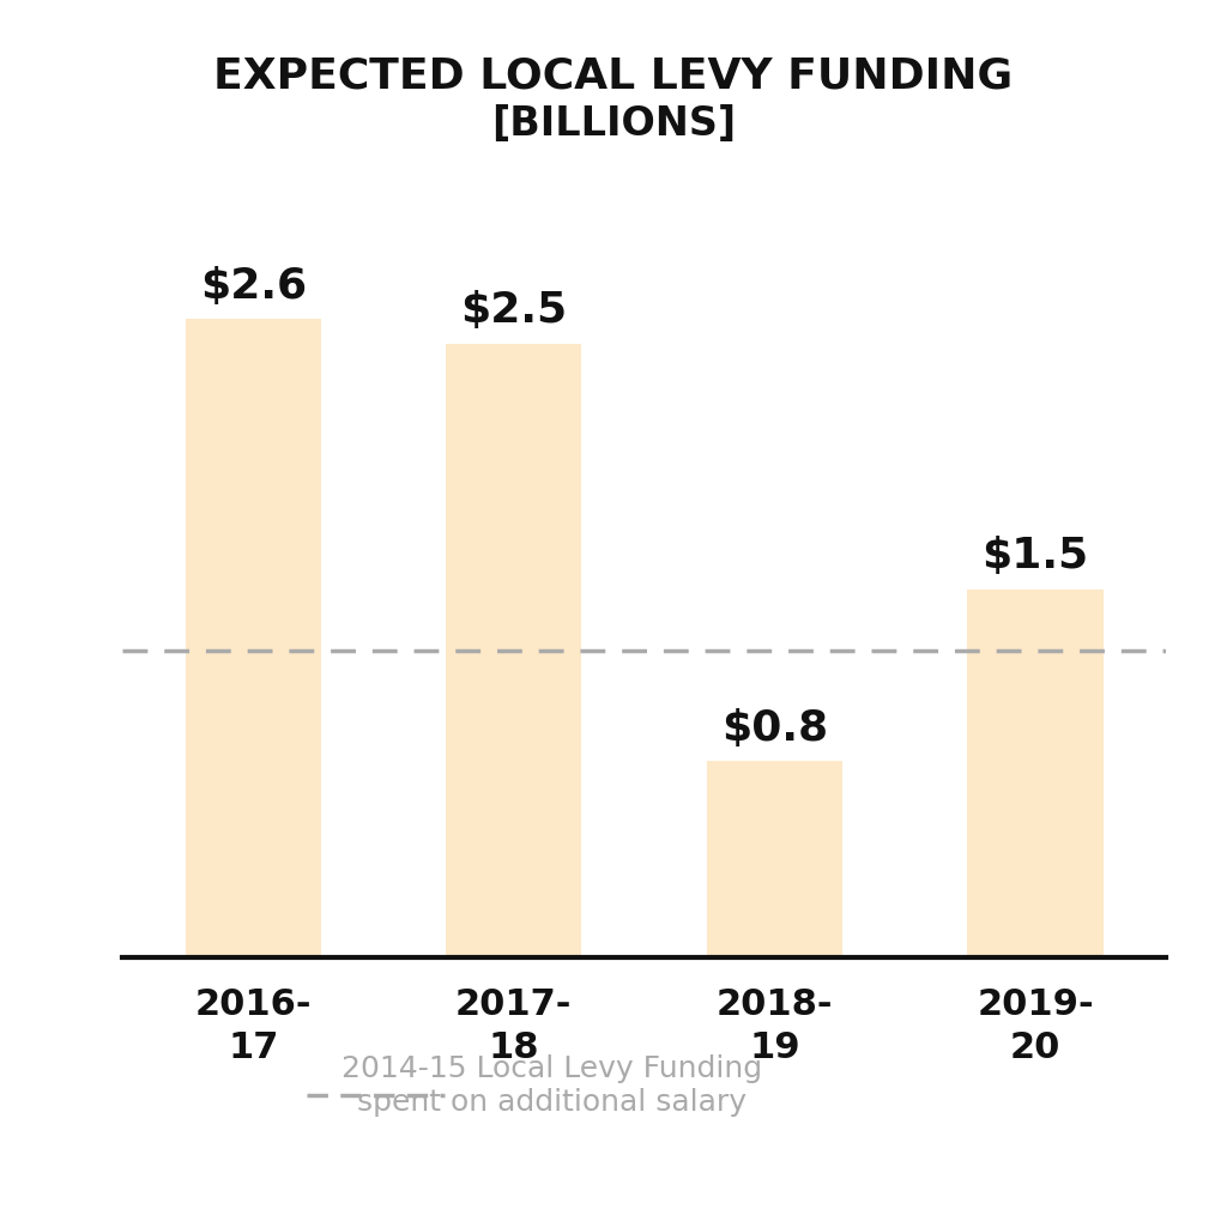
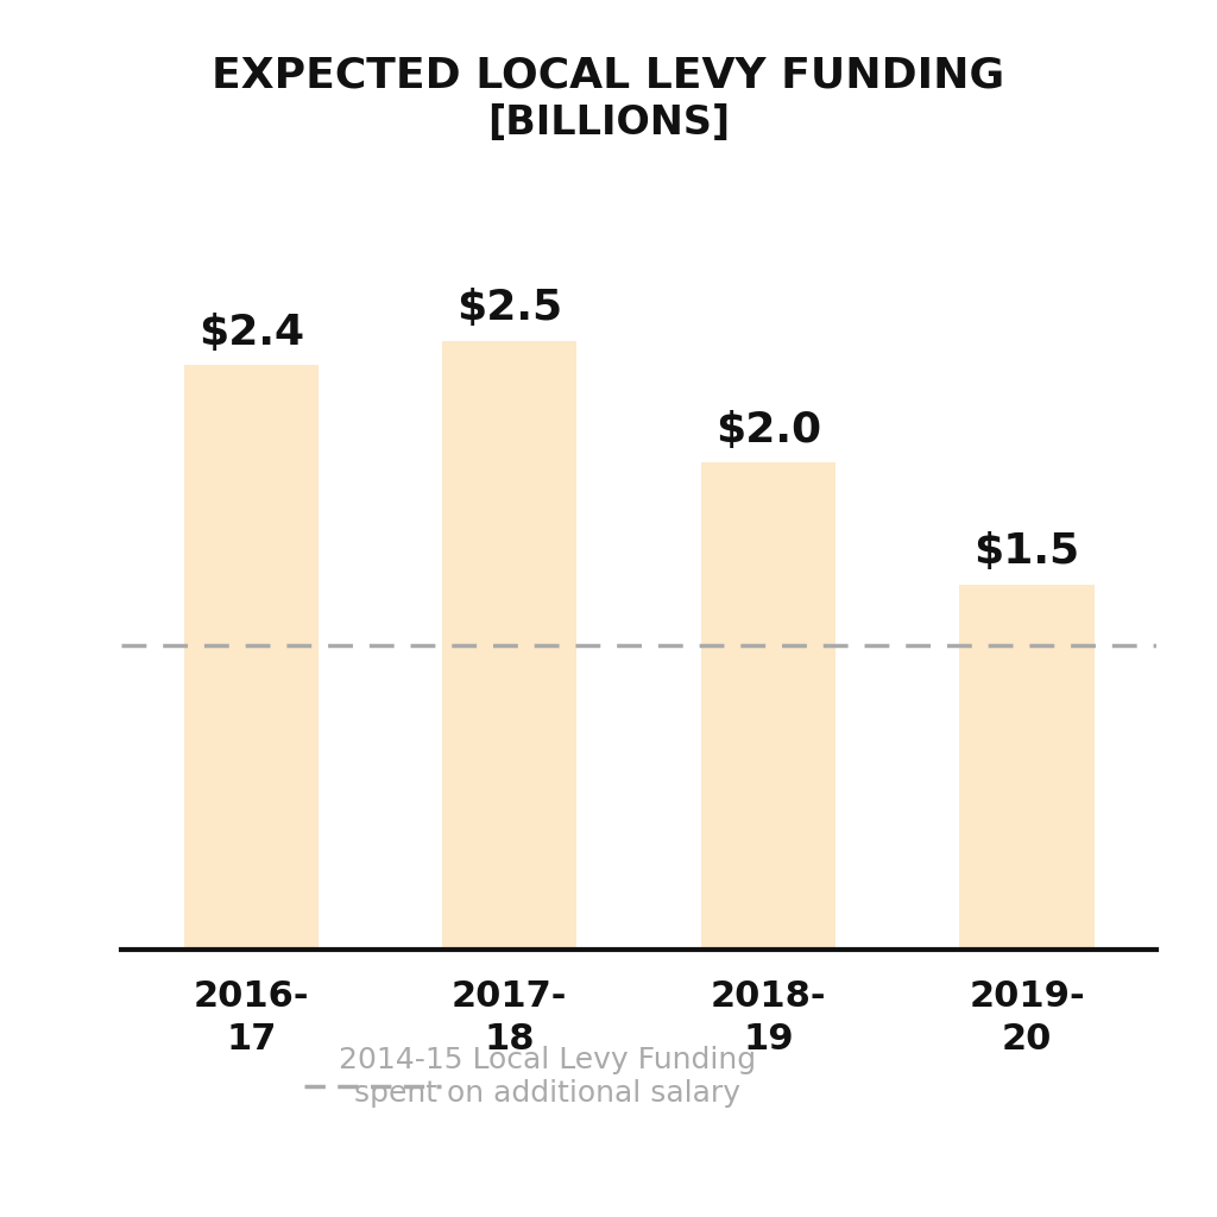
2016- 17: $2.6 -> $2.4
2018- 19: $0.8 -> $2.0
